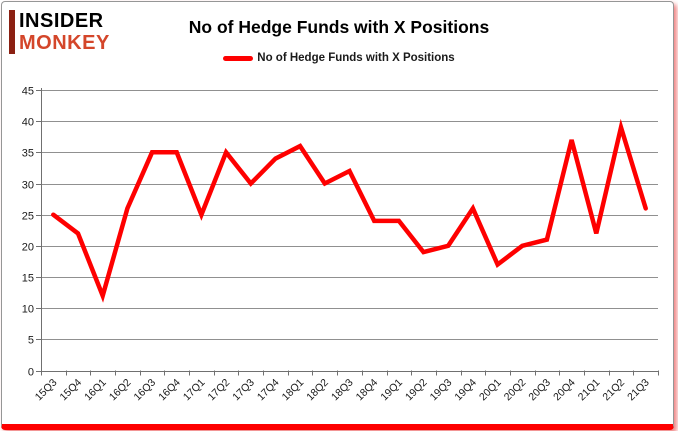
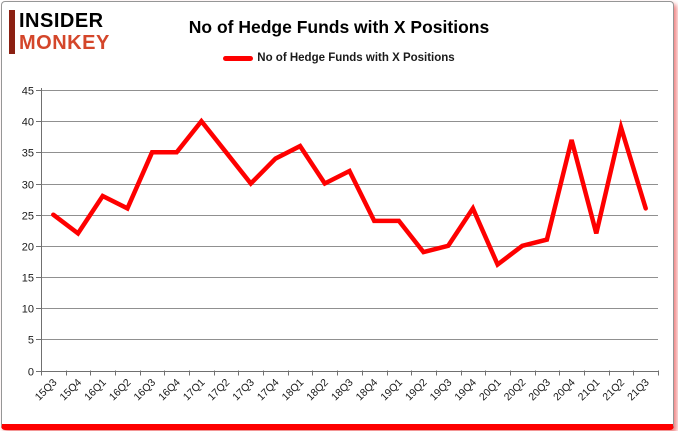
16Q1: 12 -> 28
17Q1: 25 -> 40
